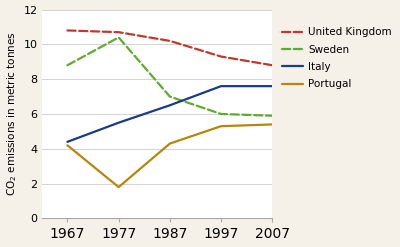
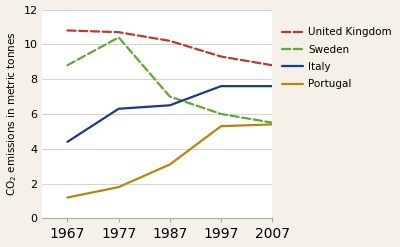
Portugal/1967: 4.2 -> 1.2
Italy/1977: 5.5 -> 6.3
Portugal/1987: 4.3 -> 3.1
Sweden/2007: 5.9 -> 5.5
